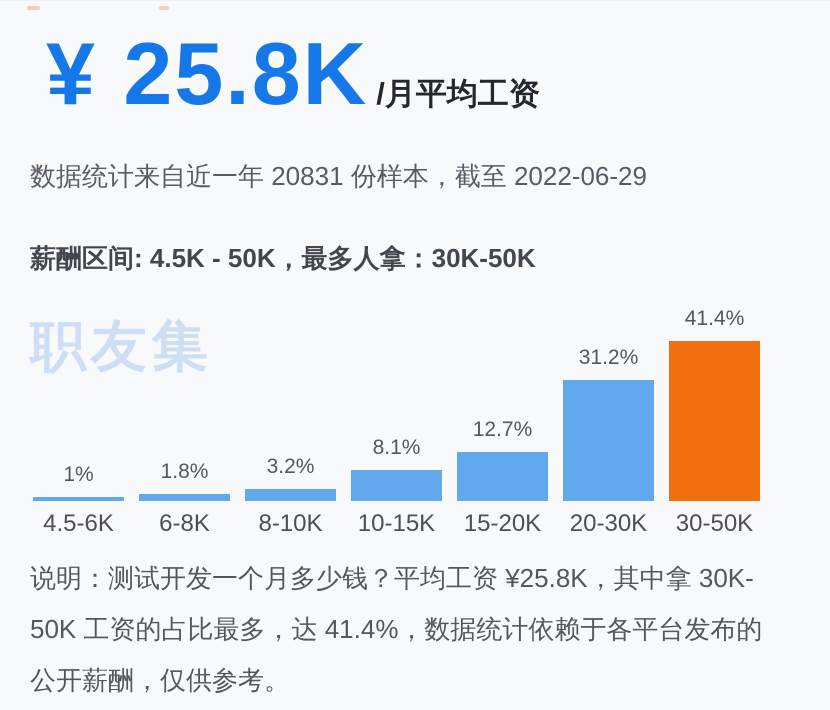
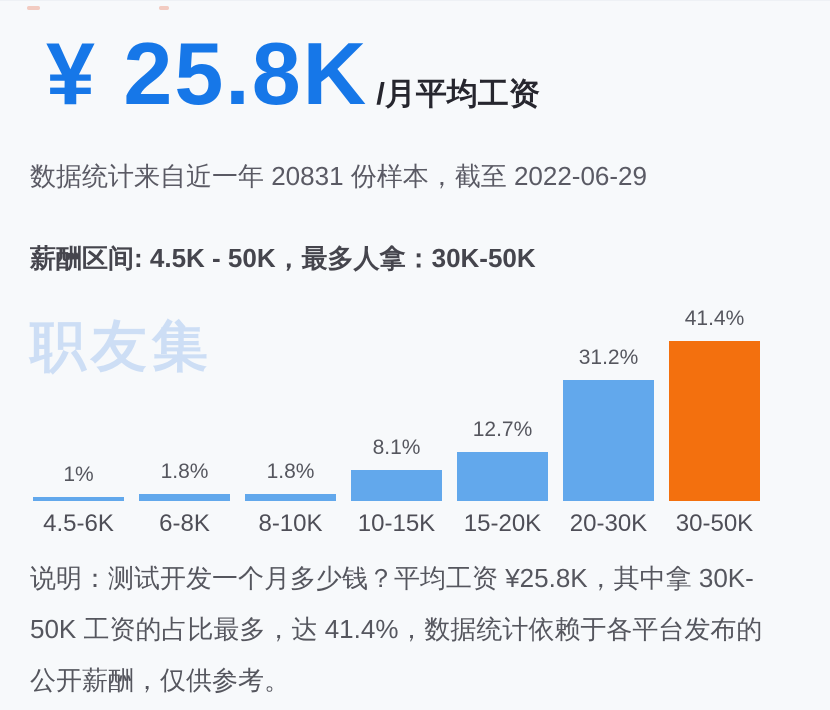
8-10K: 3.2% -> 1.8%
